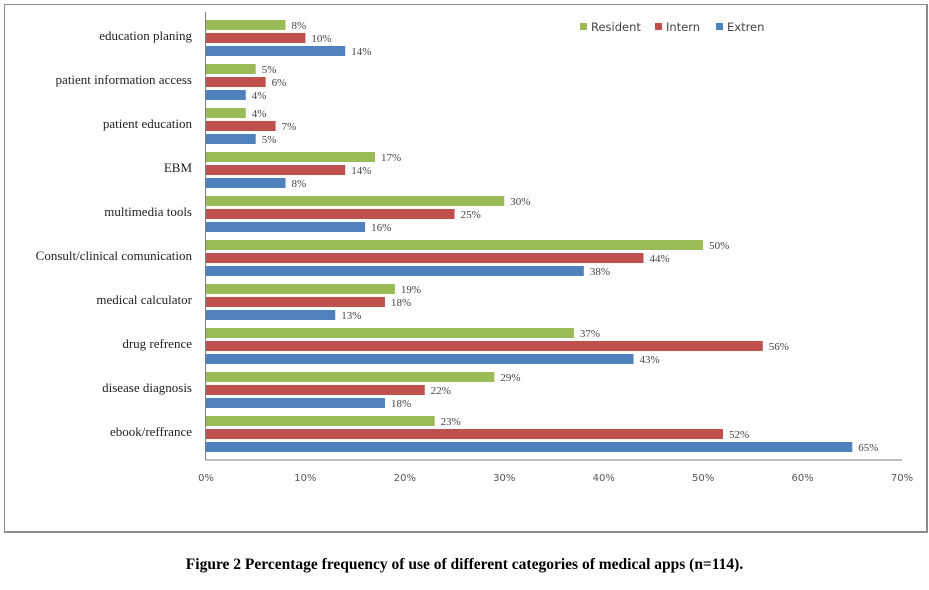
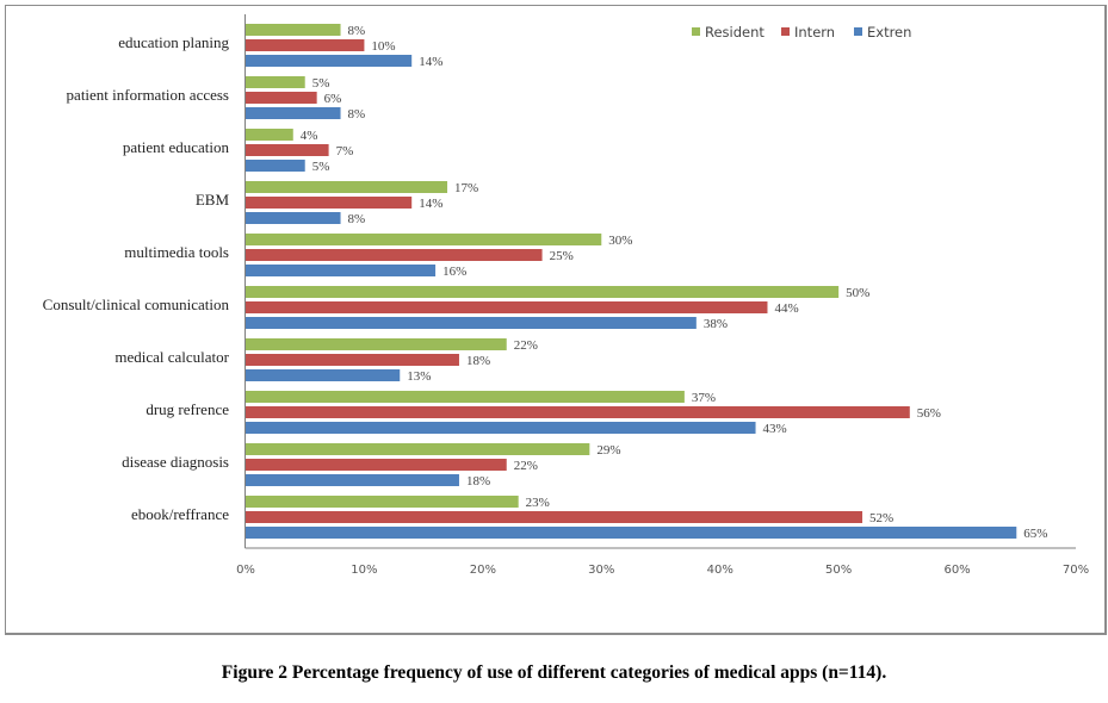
Extren/patient information access: 4% -> 8%
Resident/medical calculator: 19% -> 22%
